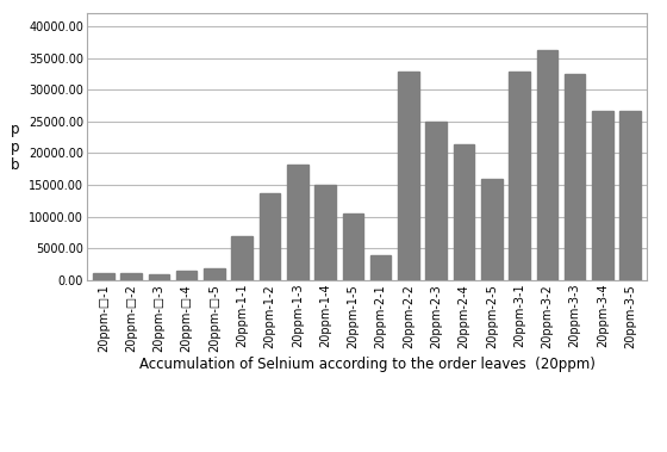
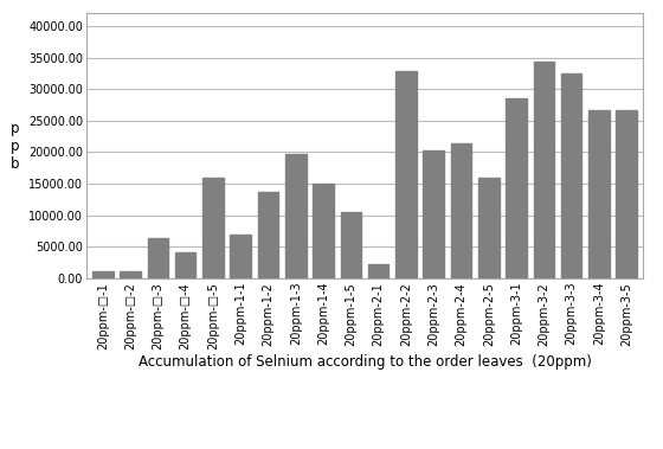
20ppm-□-3: 900 -> 6400
20ppm-□-4: 1500 -> 4200
20ppm-□-5: 1800 -> 16000
20ppm-1-3: 18200 -> 19800
20ppm-2-1: 4000 -> 2200
20ppm-2-3: 25000 -> 20200
20ppm-3-1: 32800 -> 28600
20ppm-3-2: 36200 -> 34400
